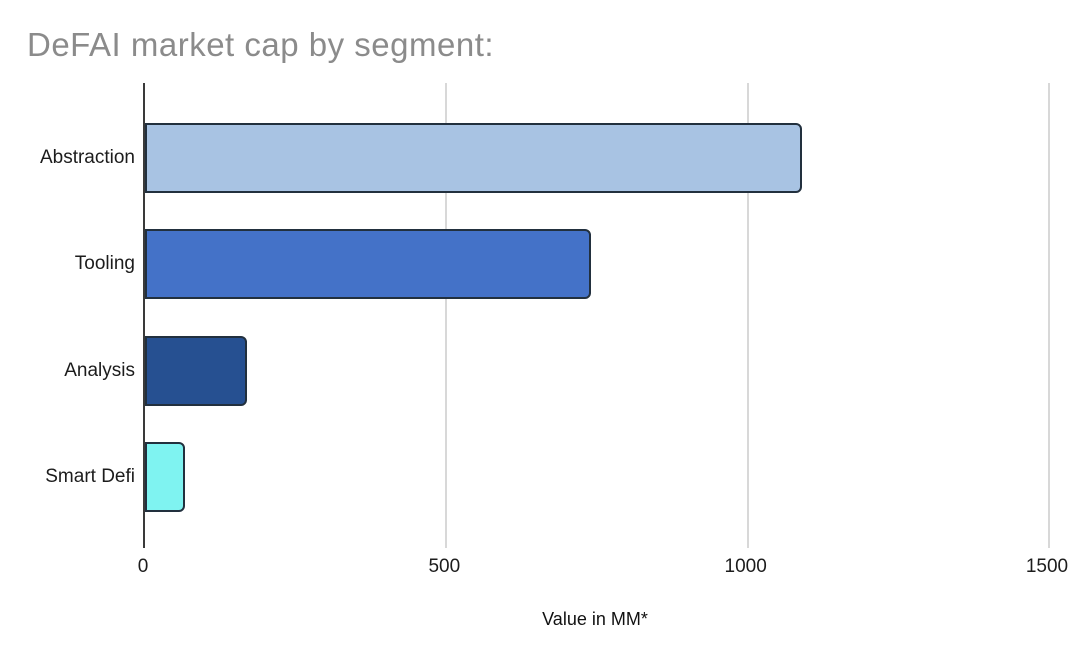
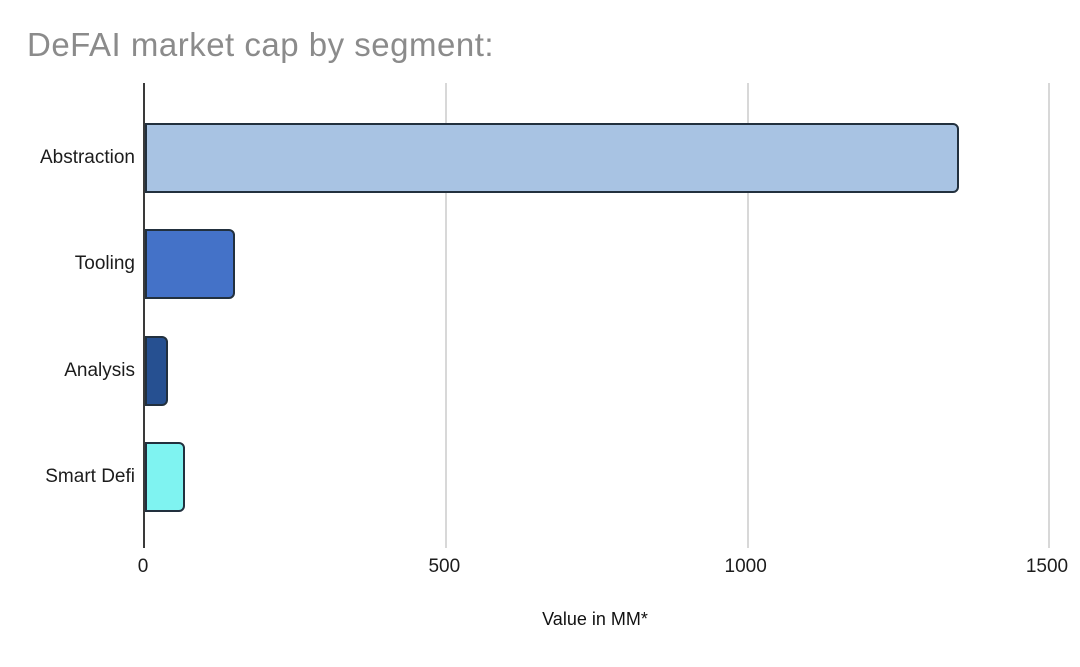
Abstraction: 1090 -> 1350
Tooling: 740 -> 150
Analysis: 170 -> 40
